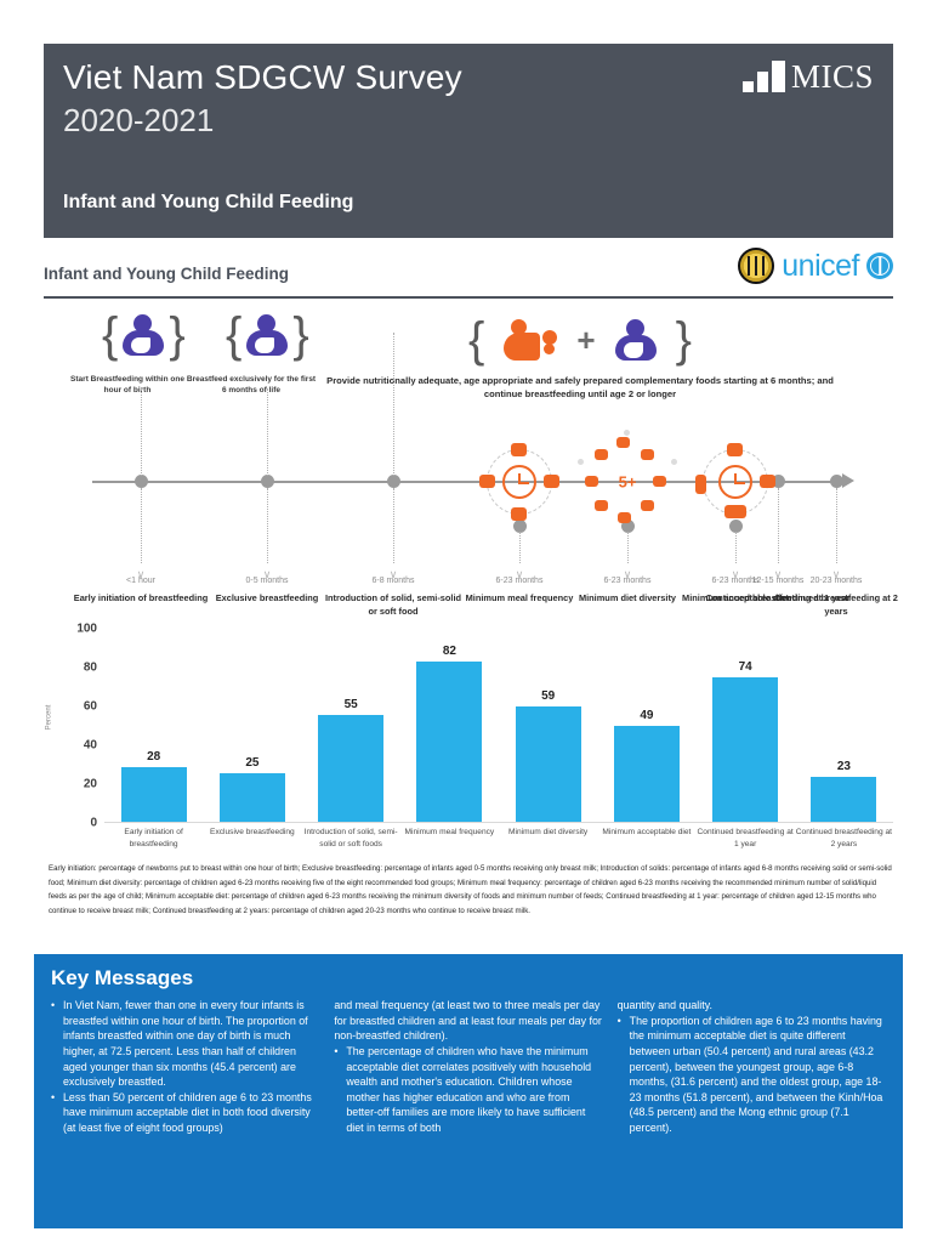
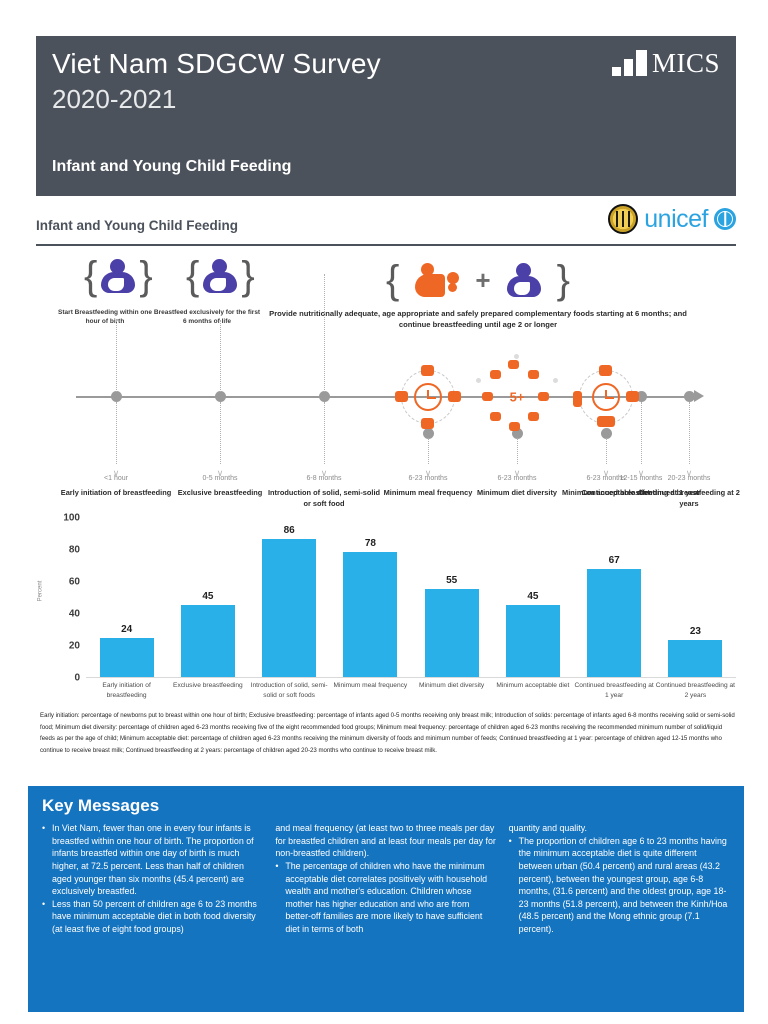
Early initiation of breastfeeding: 28 -> 24
Exclusive breastfeeding: 25 -> 45
Introduction of solid, semi-solid or soft foods: 55 -> 86
Minimum meal frequency: 82 -> 78
Minimum diet diversity: 59 -> 55
Minimum acceptable diet: 49 -> 45
Continued breastfeeding at 1 year: 74 -> 67
